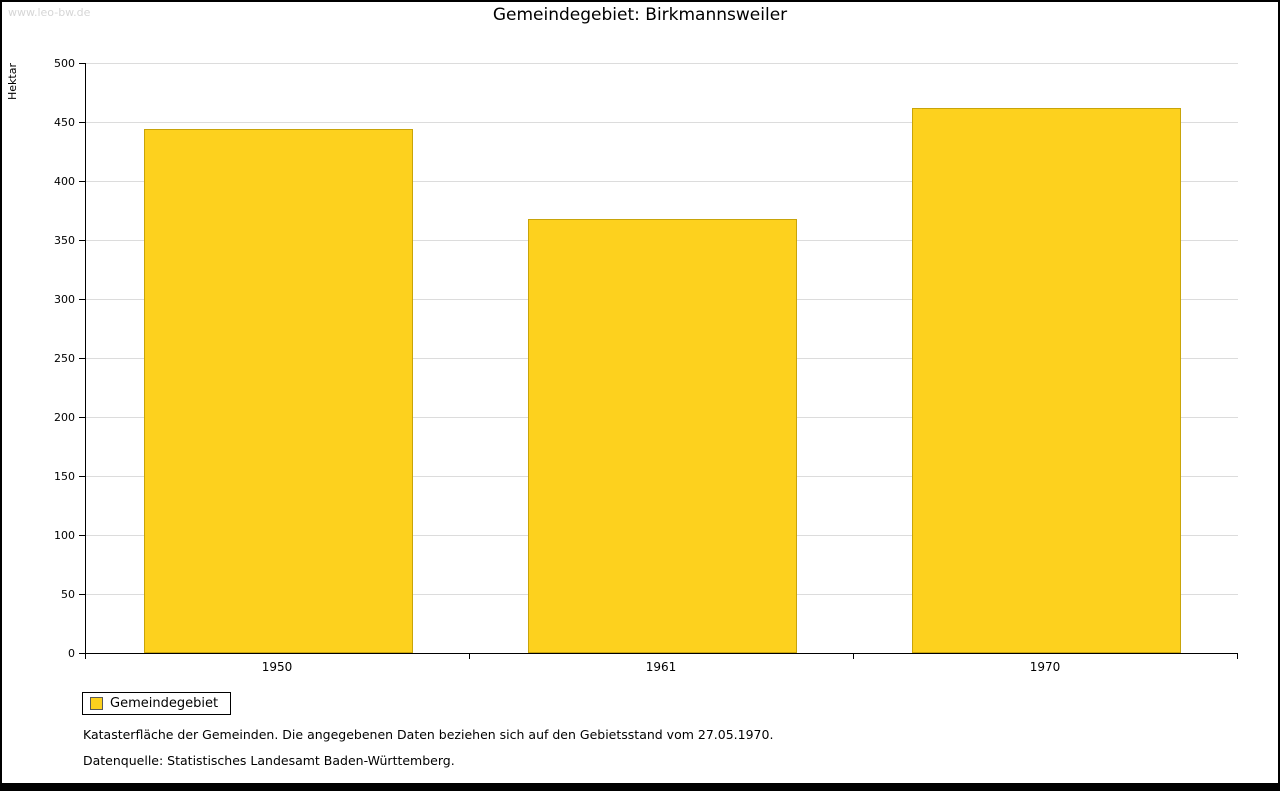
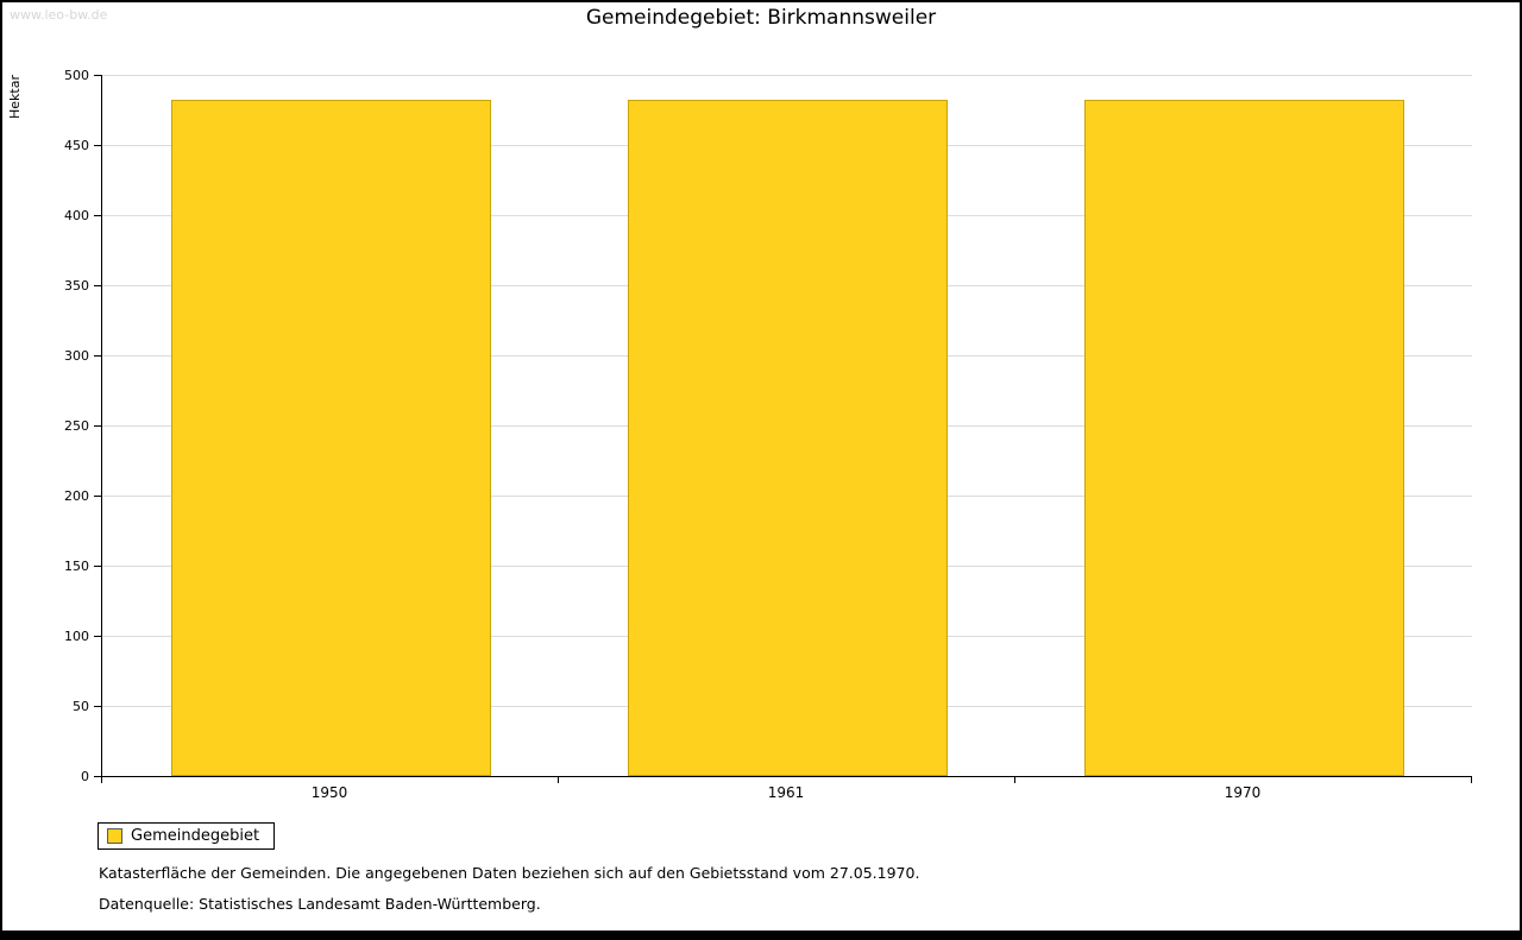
1950: 444 -> 482
1961: 368 -> 482
1970: 462 -> 482
